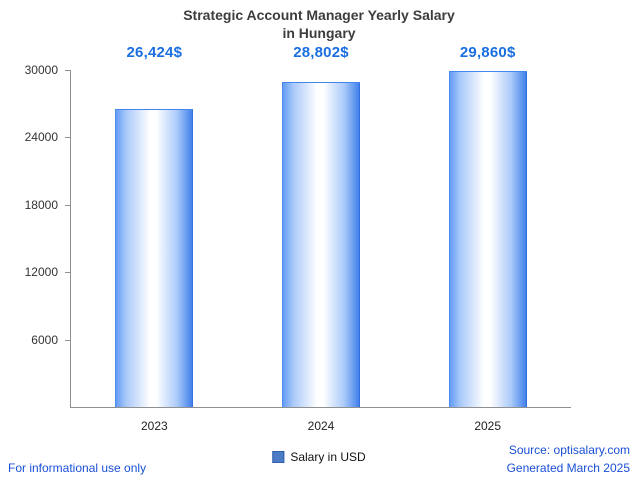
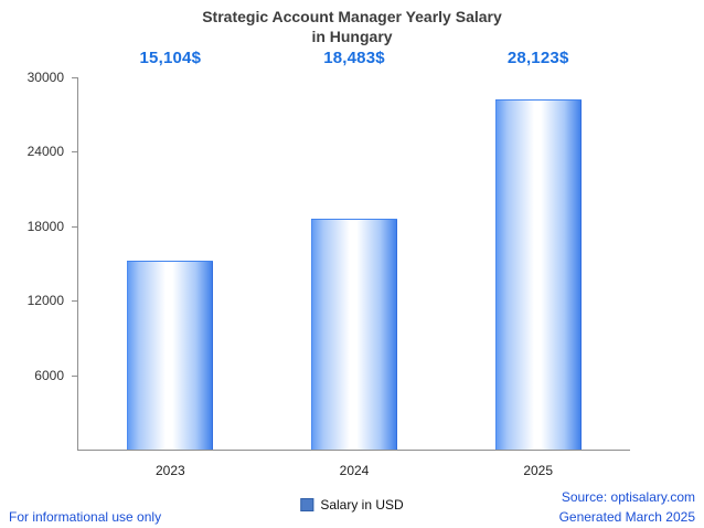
2023: 26,424 -> 15,104
2024: 28,802 -> 18,483
2025: 29,860 -> 28,123
